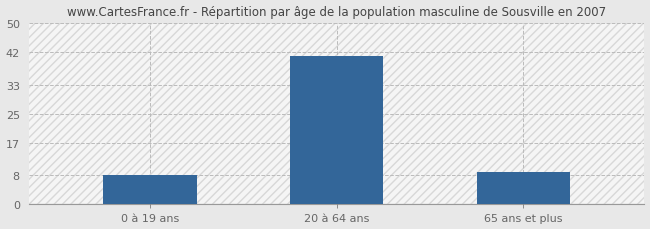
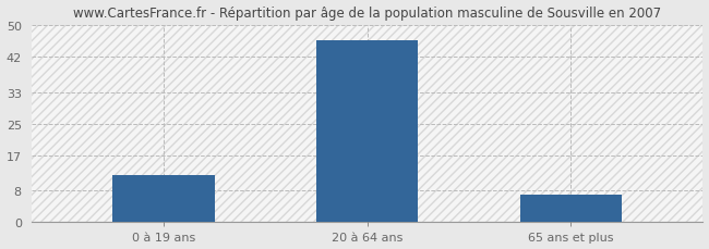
0 à 19 ans: 8 -> 12
20 à 64 ans: 41 -> 46
65 ans et plus: 9 -> 7
